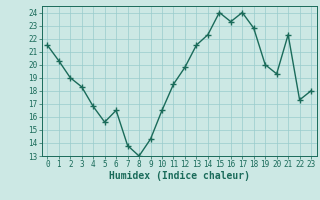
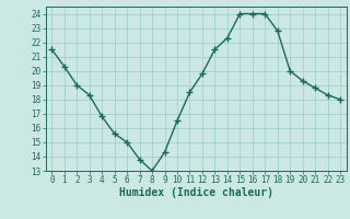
6: 16.5 -> 15.0
16: 23.3 -> 24.0
21: 22.3 -> 18.8
22: 17.3 -> 18.3
